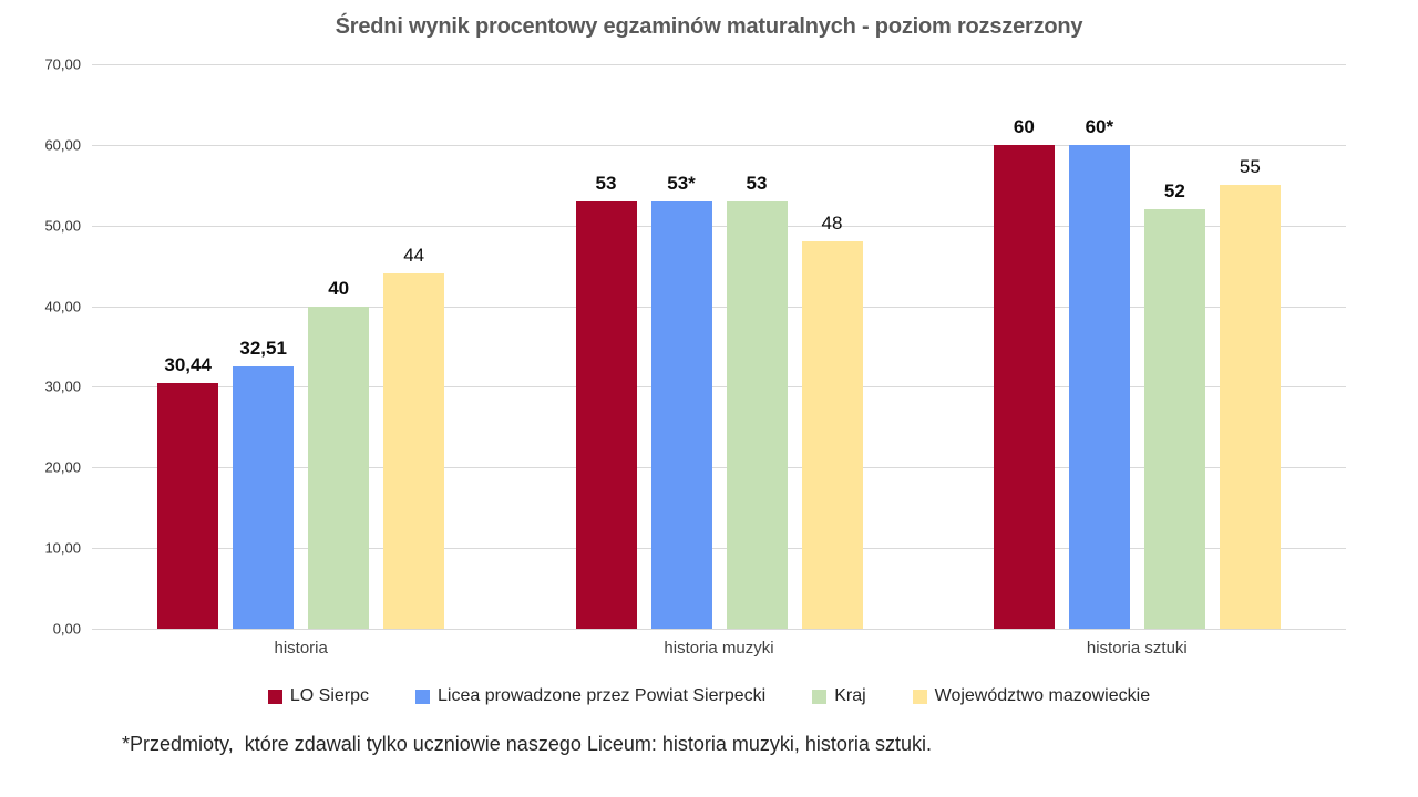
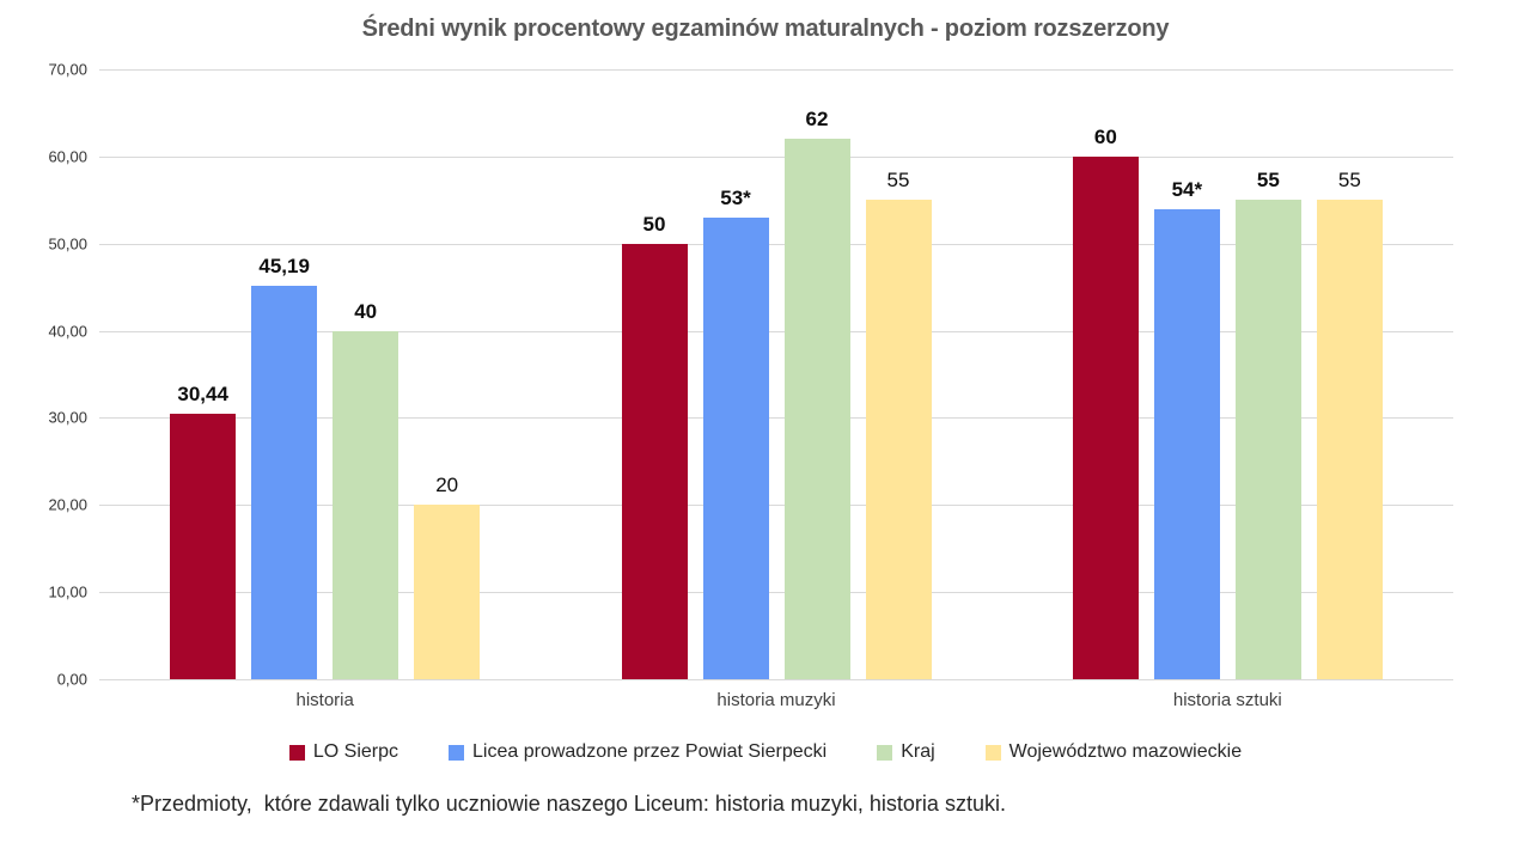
Licea prowadzone przez Powiat Sierpecki/historia: 32,51 -> 45,19
Województwo mazowieckie/historia: 44 -> 20
LO Sierpc/historia muzyki: 53 -> 50
Kraj/historia muzyki: 53 -> 62
Województwo mazowieckie/historia muzyki: 48 -> 55
Licea prowadzone przez Powiat Sierpecki/historia sztuki: 60 -> 54
Kraj/historia sztuki: 52 -> 55
